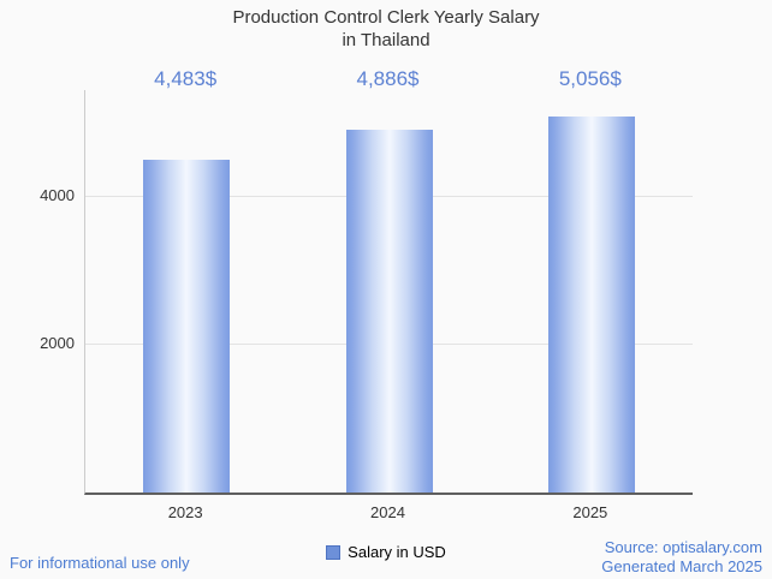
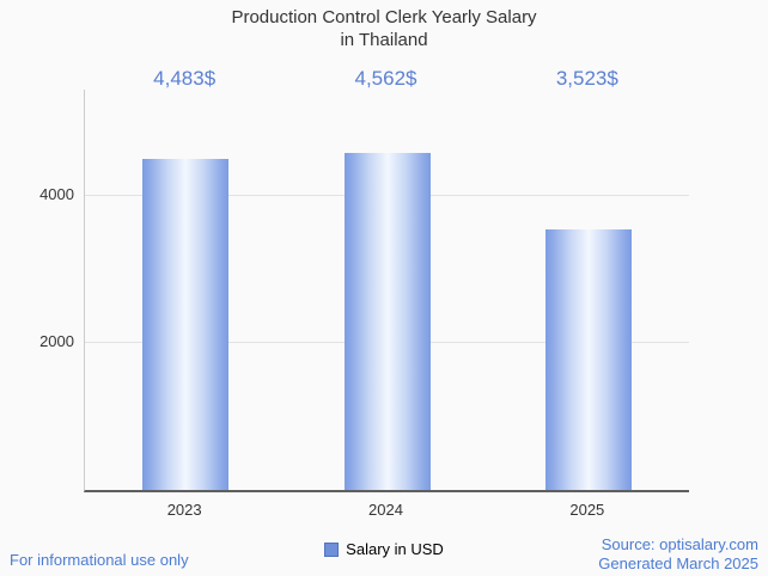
2024: 4,886 -> 4,562
2025: 5,056 -> 3,523
